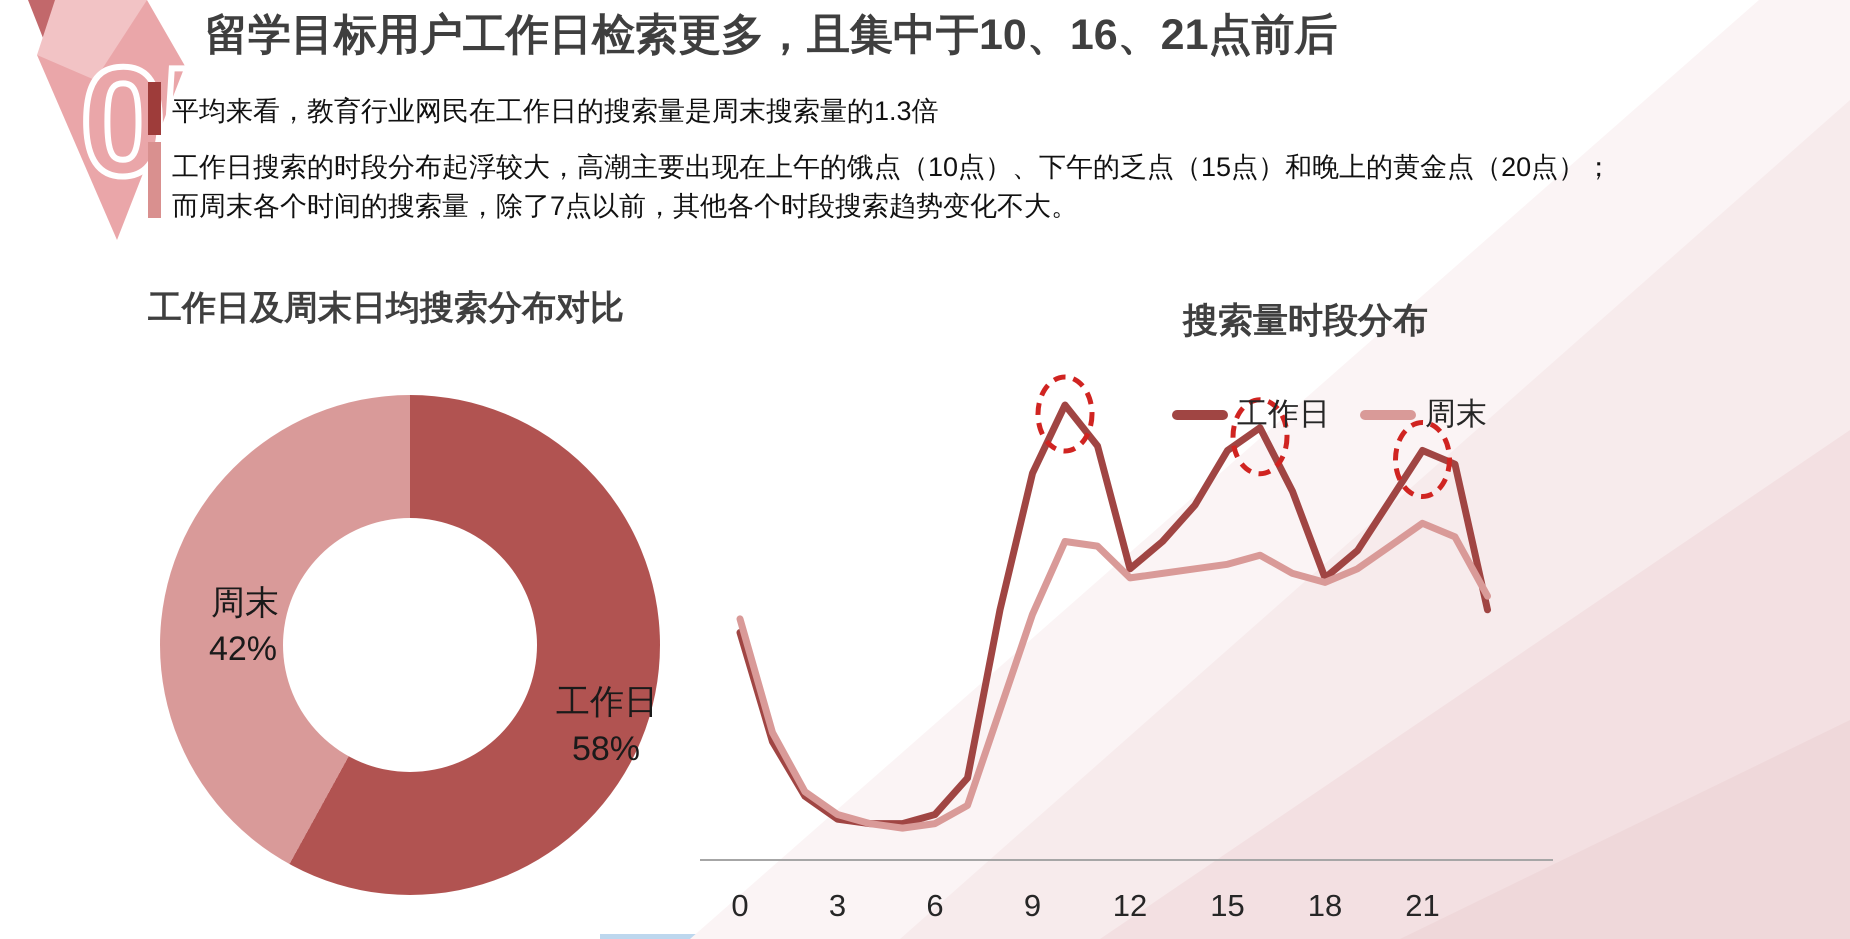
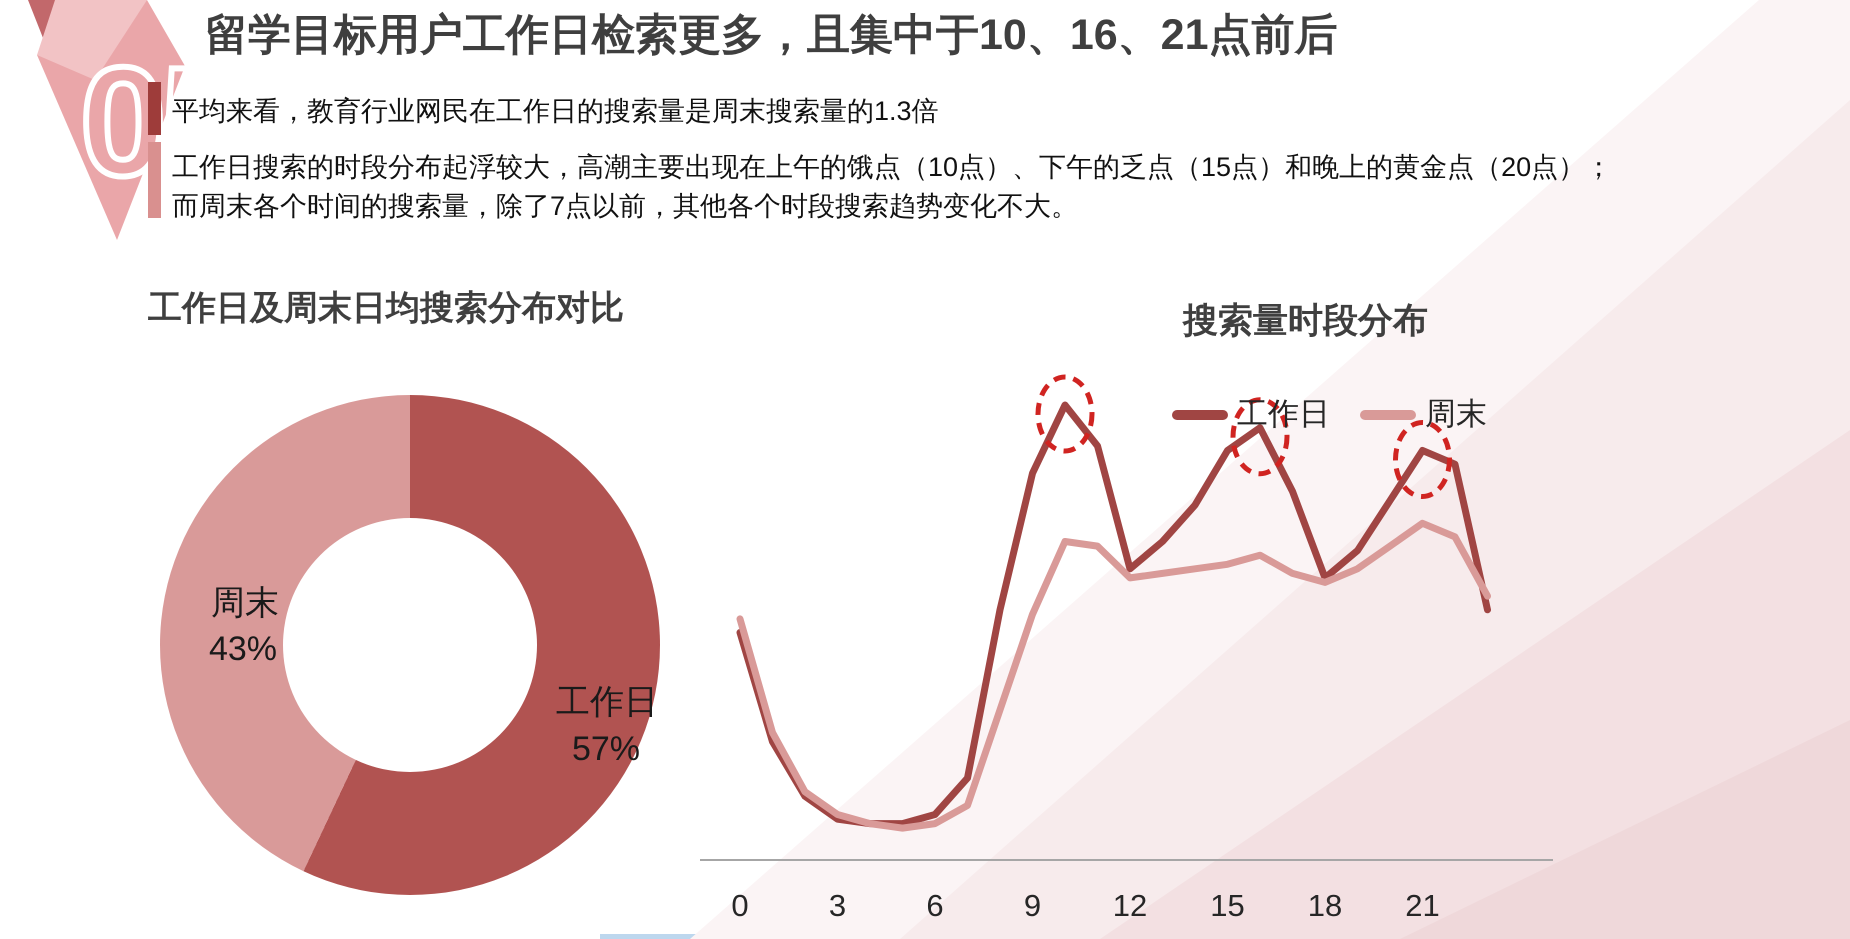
工作日及周末日均搜索分布对比/工作日: 58% -> 57%
工作日及周末日均搜索分布对比/周末: 42% -> 43%
